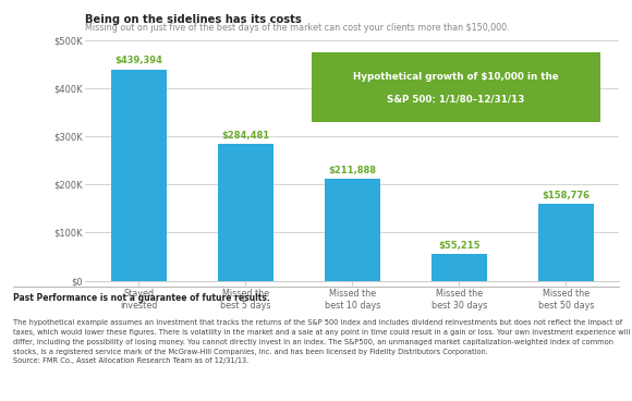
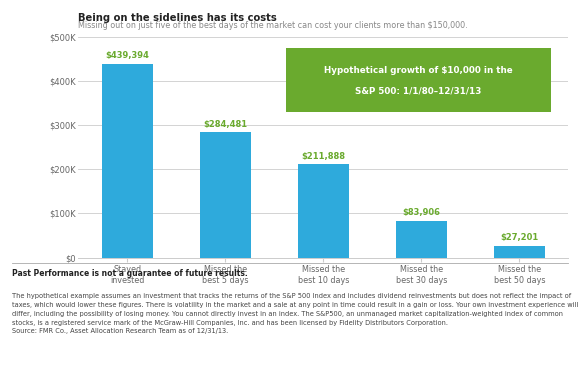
Missed the best 30 days: $55,215 -> $83,906
Missed the best 50 days: $158,776 -> $27,201
